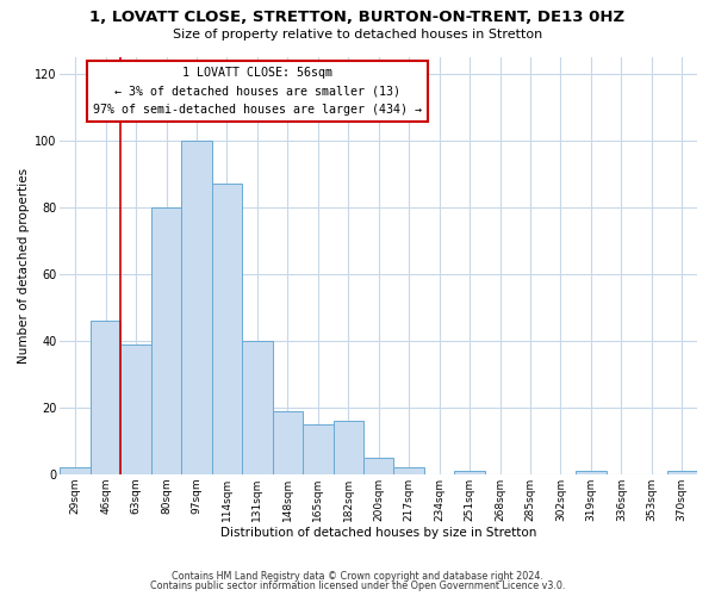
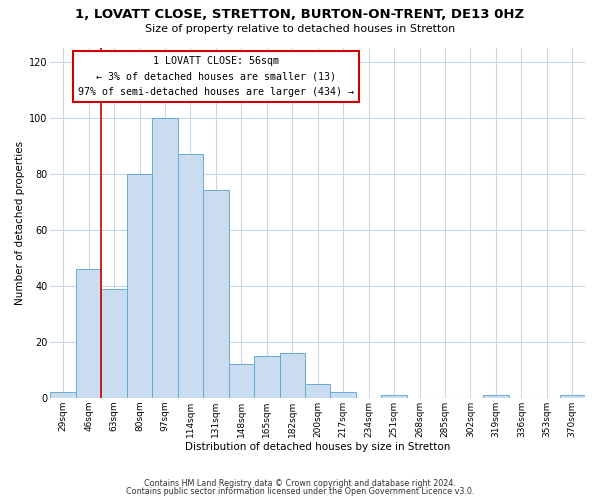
131sqm: 40 -> 74
148sqm: 19 -> 12
